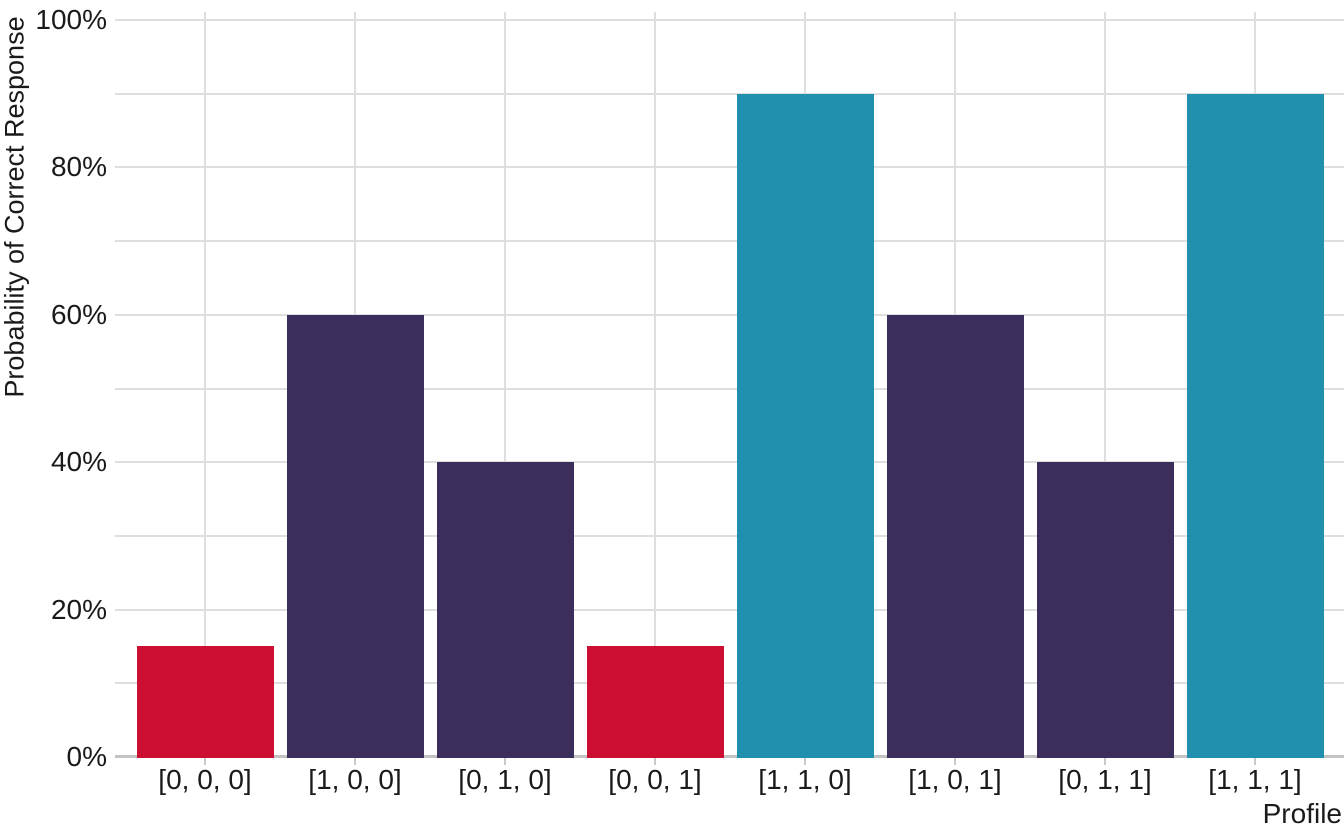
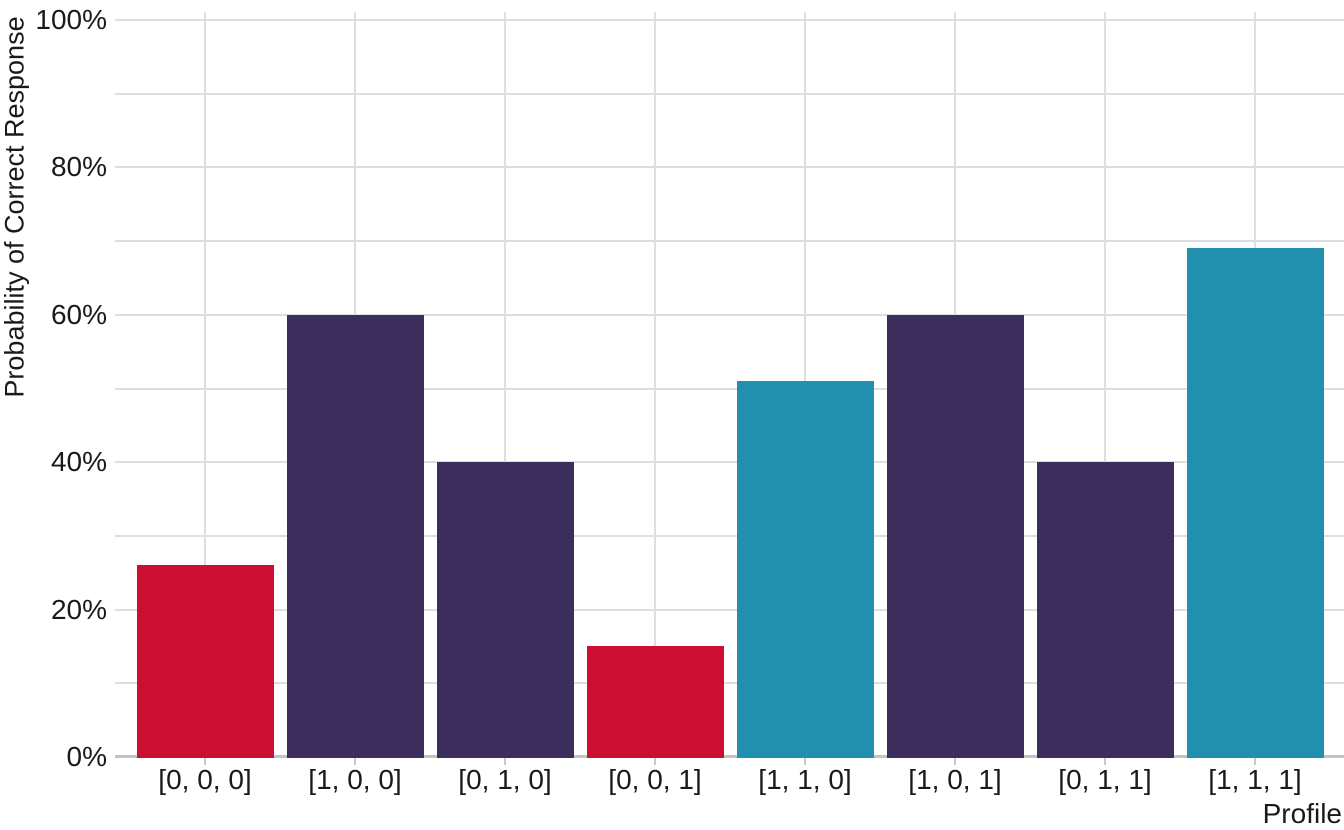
[0, 0, 0]: 15% -> 26%
[1, 1, 0]: 90% -> 51%
[1, 1, 1]: 90% -> 69%
